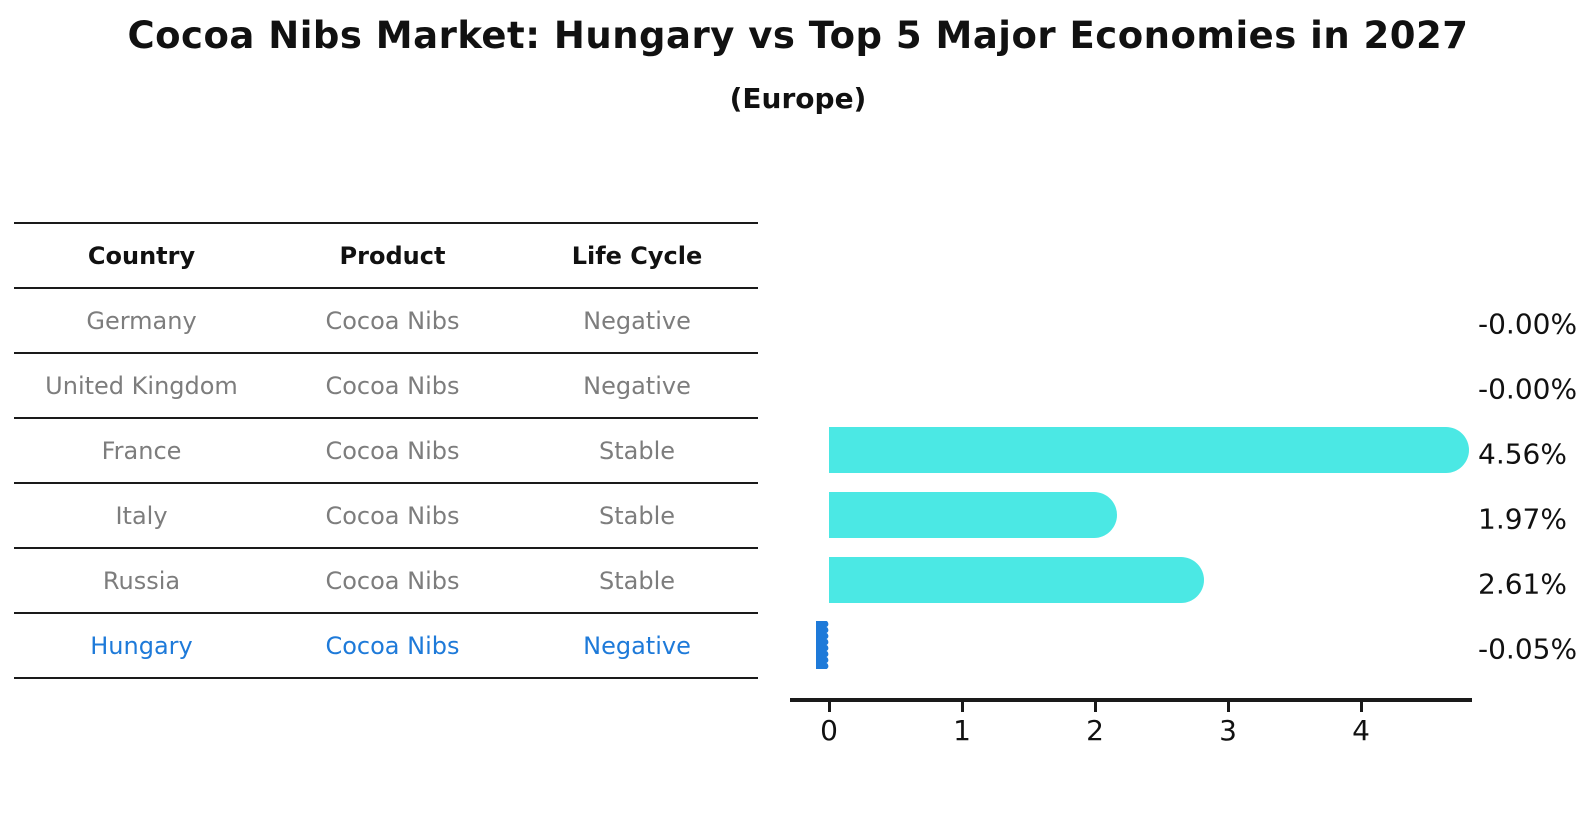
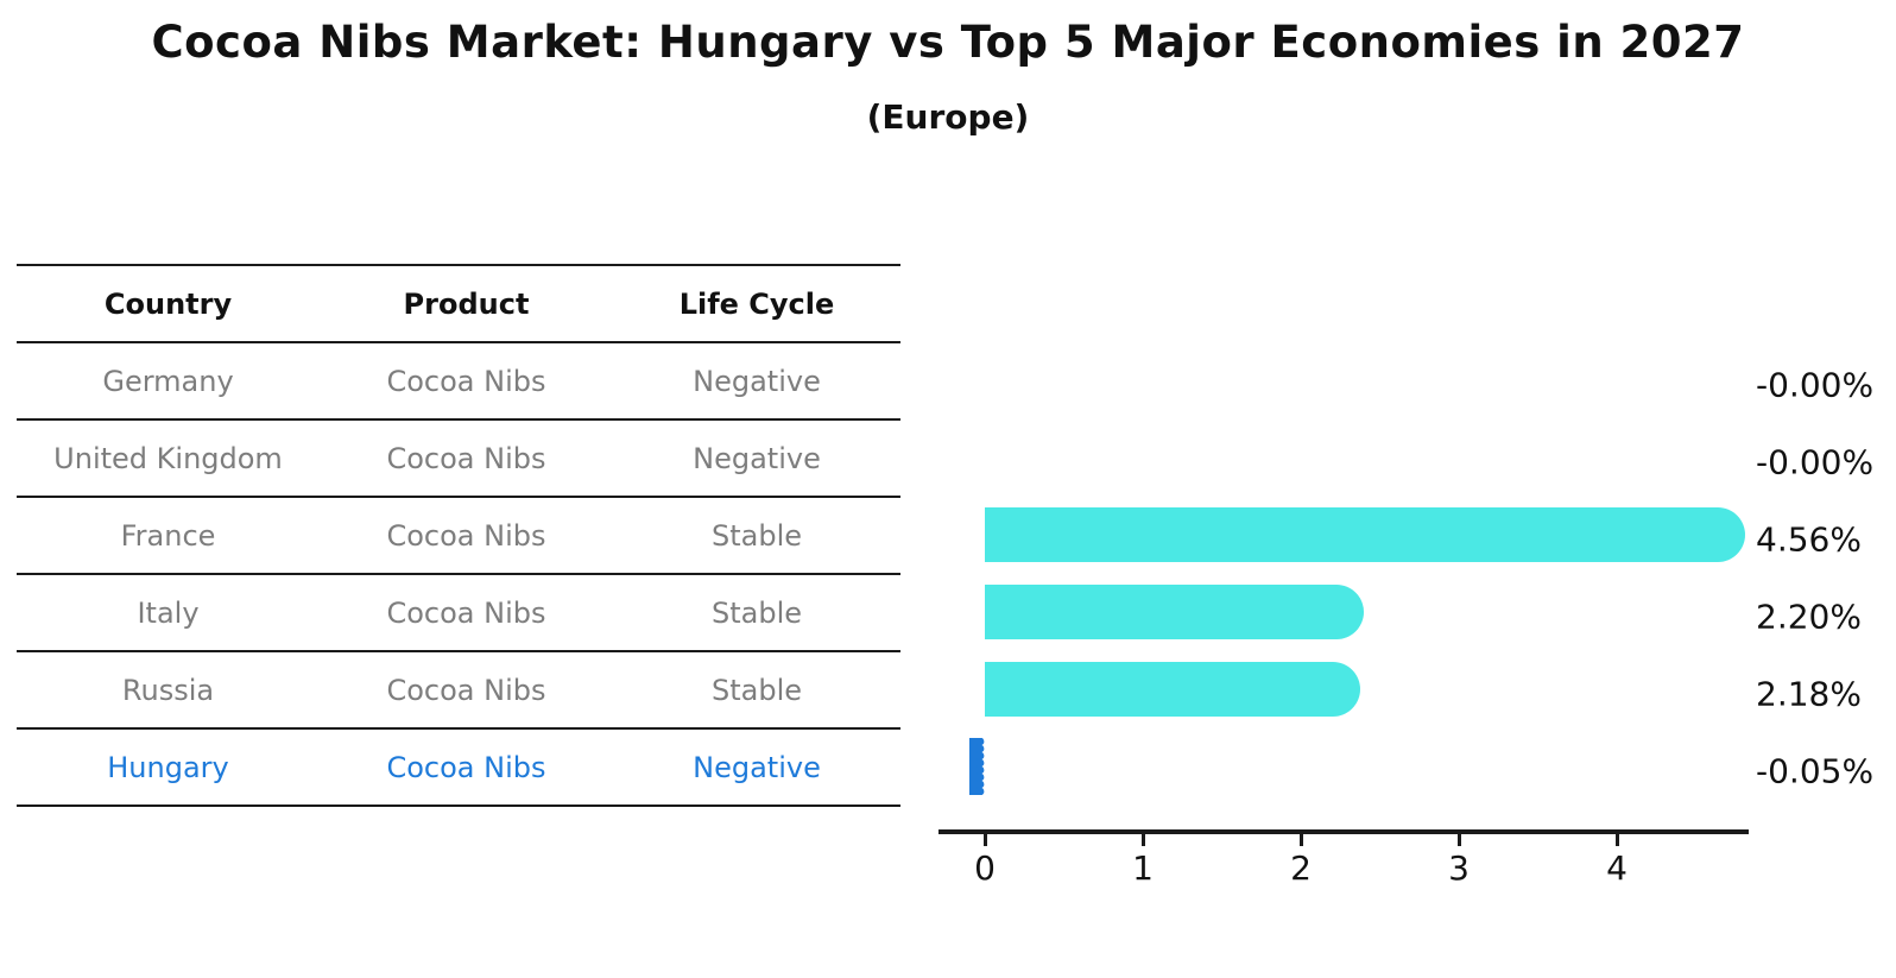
Italy: 1.97% -> 2.20%
Russia: 2.61% -> 2.18%
